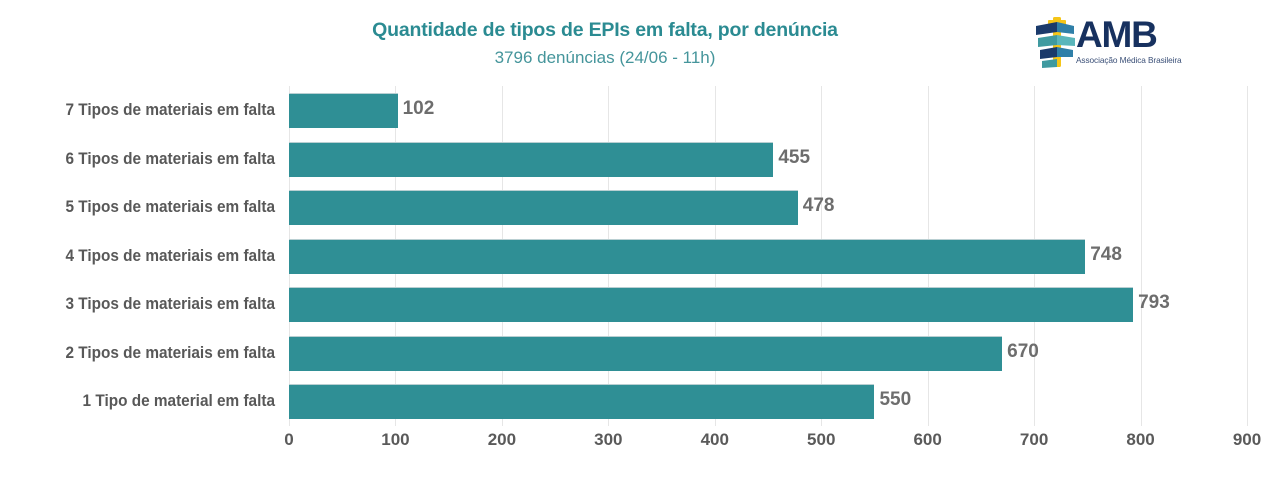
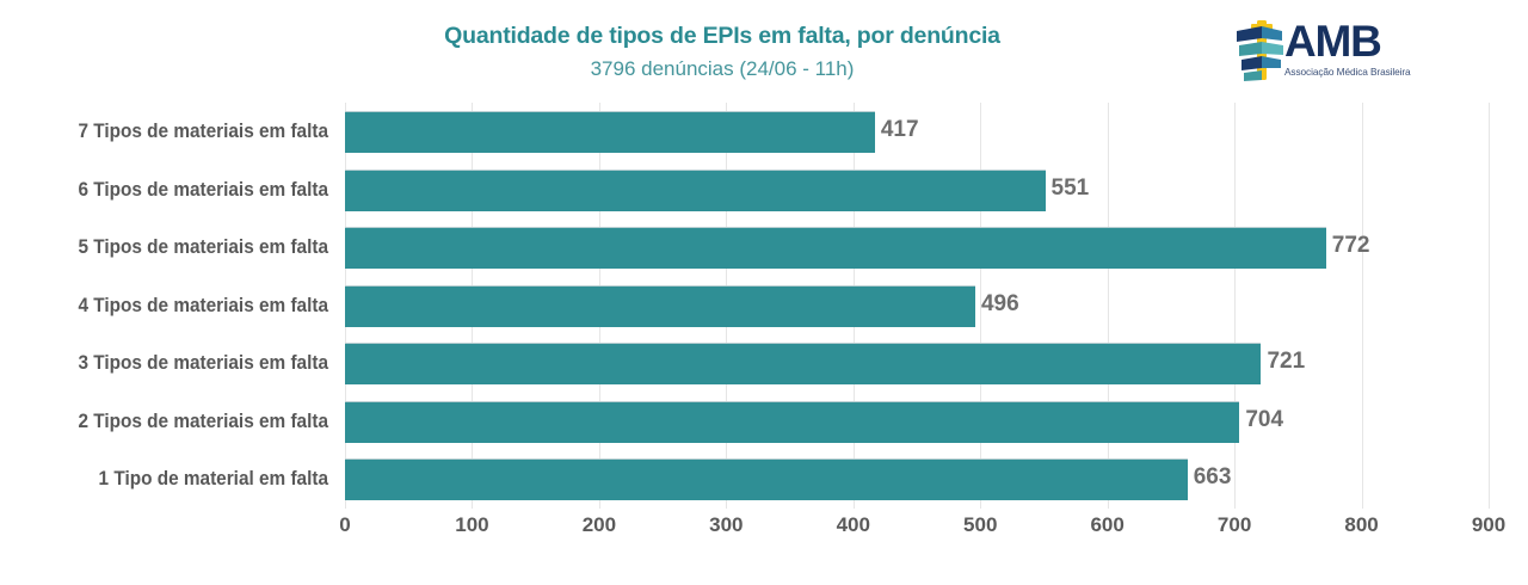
7 Tipos de materiais em falta: 102 -> 417
6 Tipos de materiais em falta: 455 -> 551
5 Tipos de materiais em falta: 478 -> 772
4 Tipos de materiais em falta: 748 -> 496
3 Tipos de materiais em falta: 793 -> 721
2 Tipos de materiais em falta: 670 -> 704
1 Tipo de material em falta: 550 -> 663
